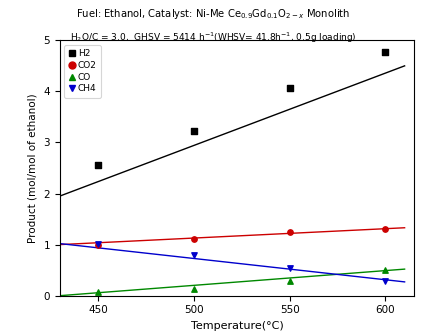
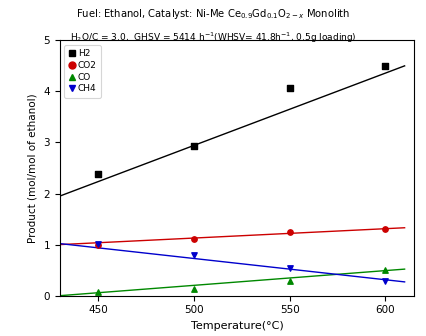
H2/450: 2.55 -> 2.38
H2/500: 3.22 -> 2.94
H2/600: 4.77 -> 4.50
